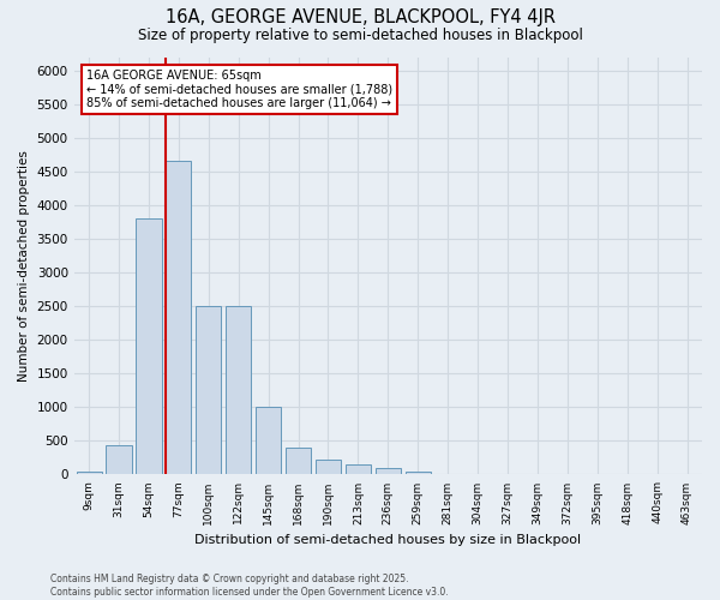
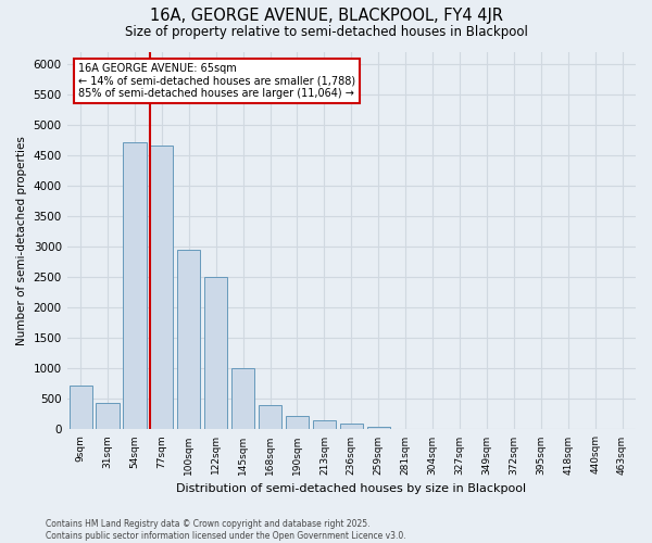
9sqm: 40 -> 720
54sqm: 3800 -> 4720
100sqm: 2500 -> 2940
